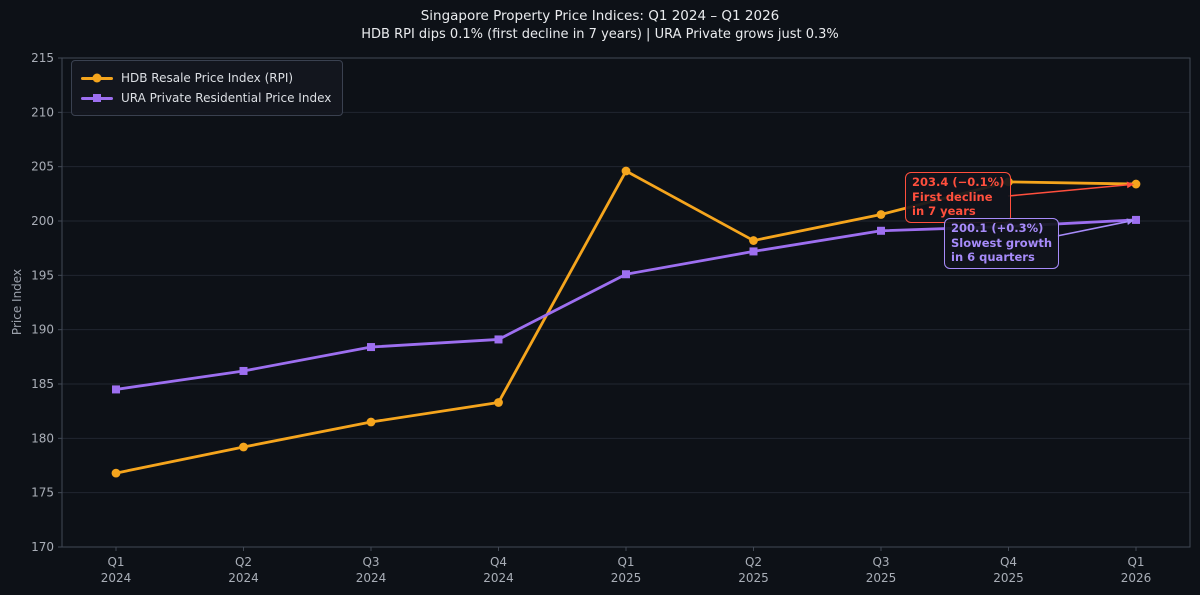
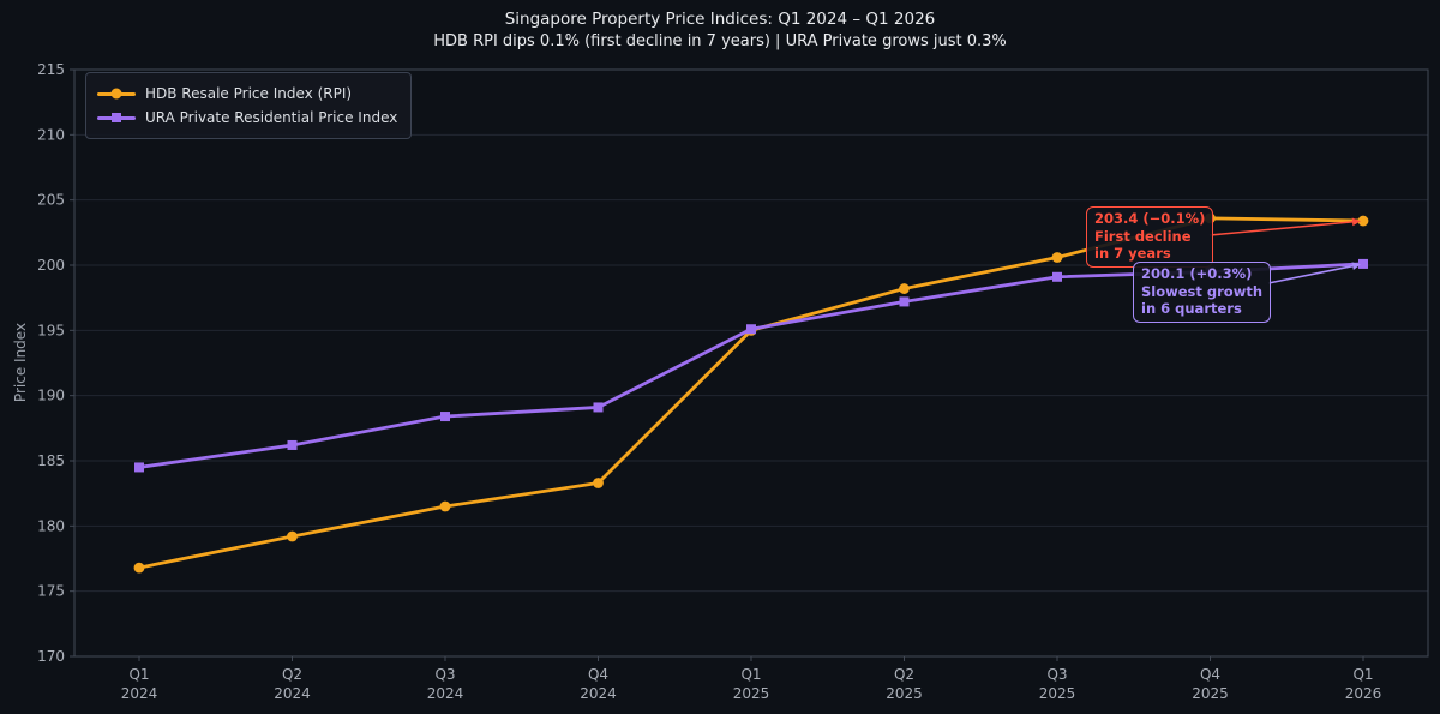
HDB Resale Price Index (RPI)/Q1 2025: 204.6 -> 195.0
